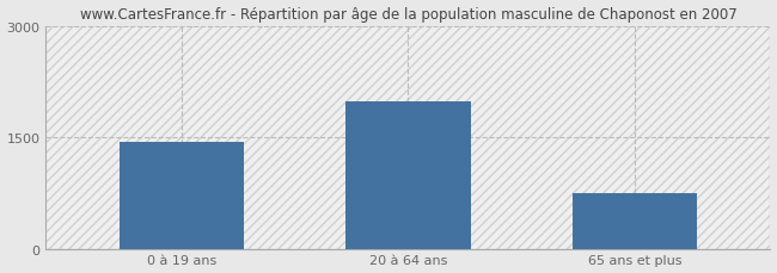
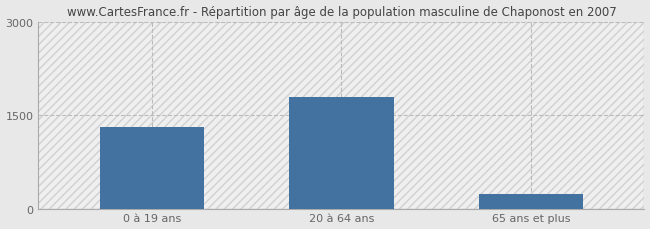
0 à 19 ans: 1440 -> 1310
20 à 64 ans: 1980 -> 1790
65 ans et plus: 740 -> 240
